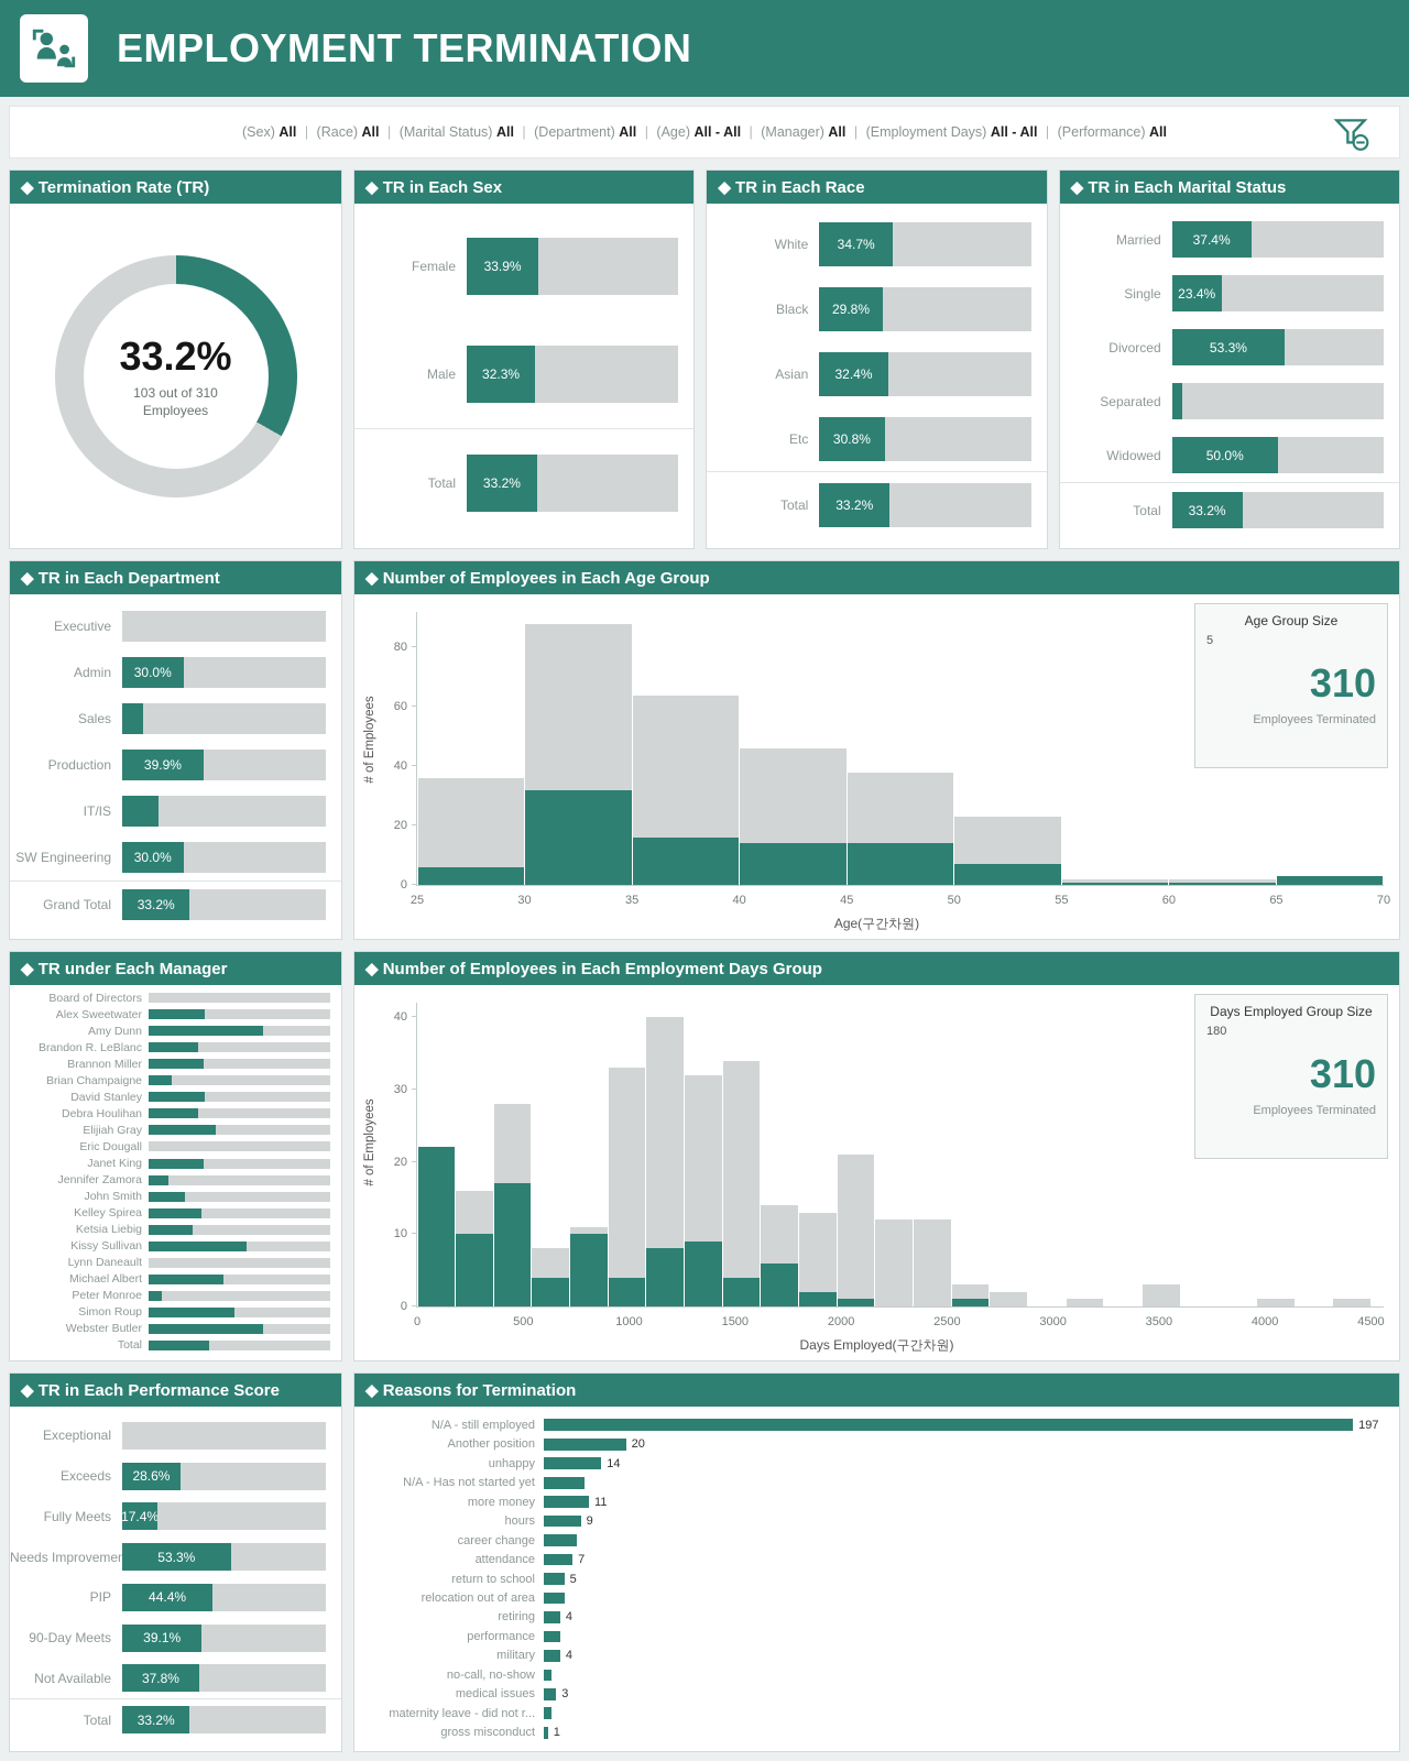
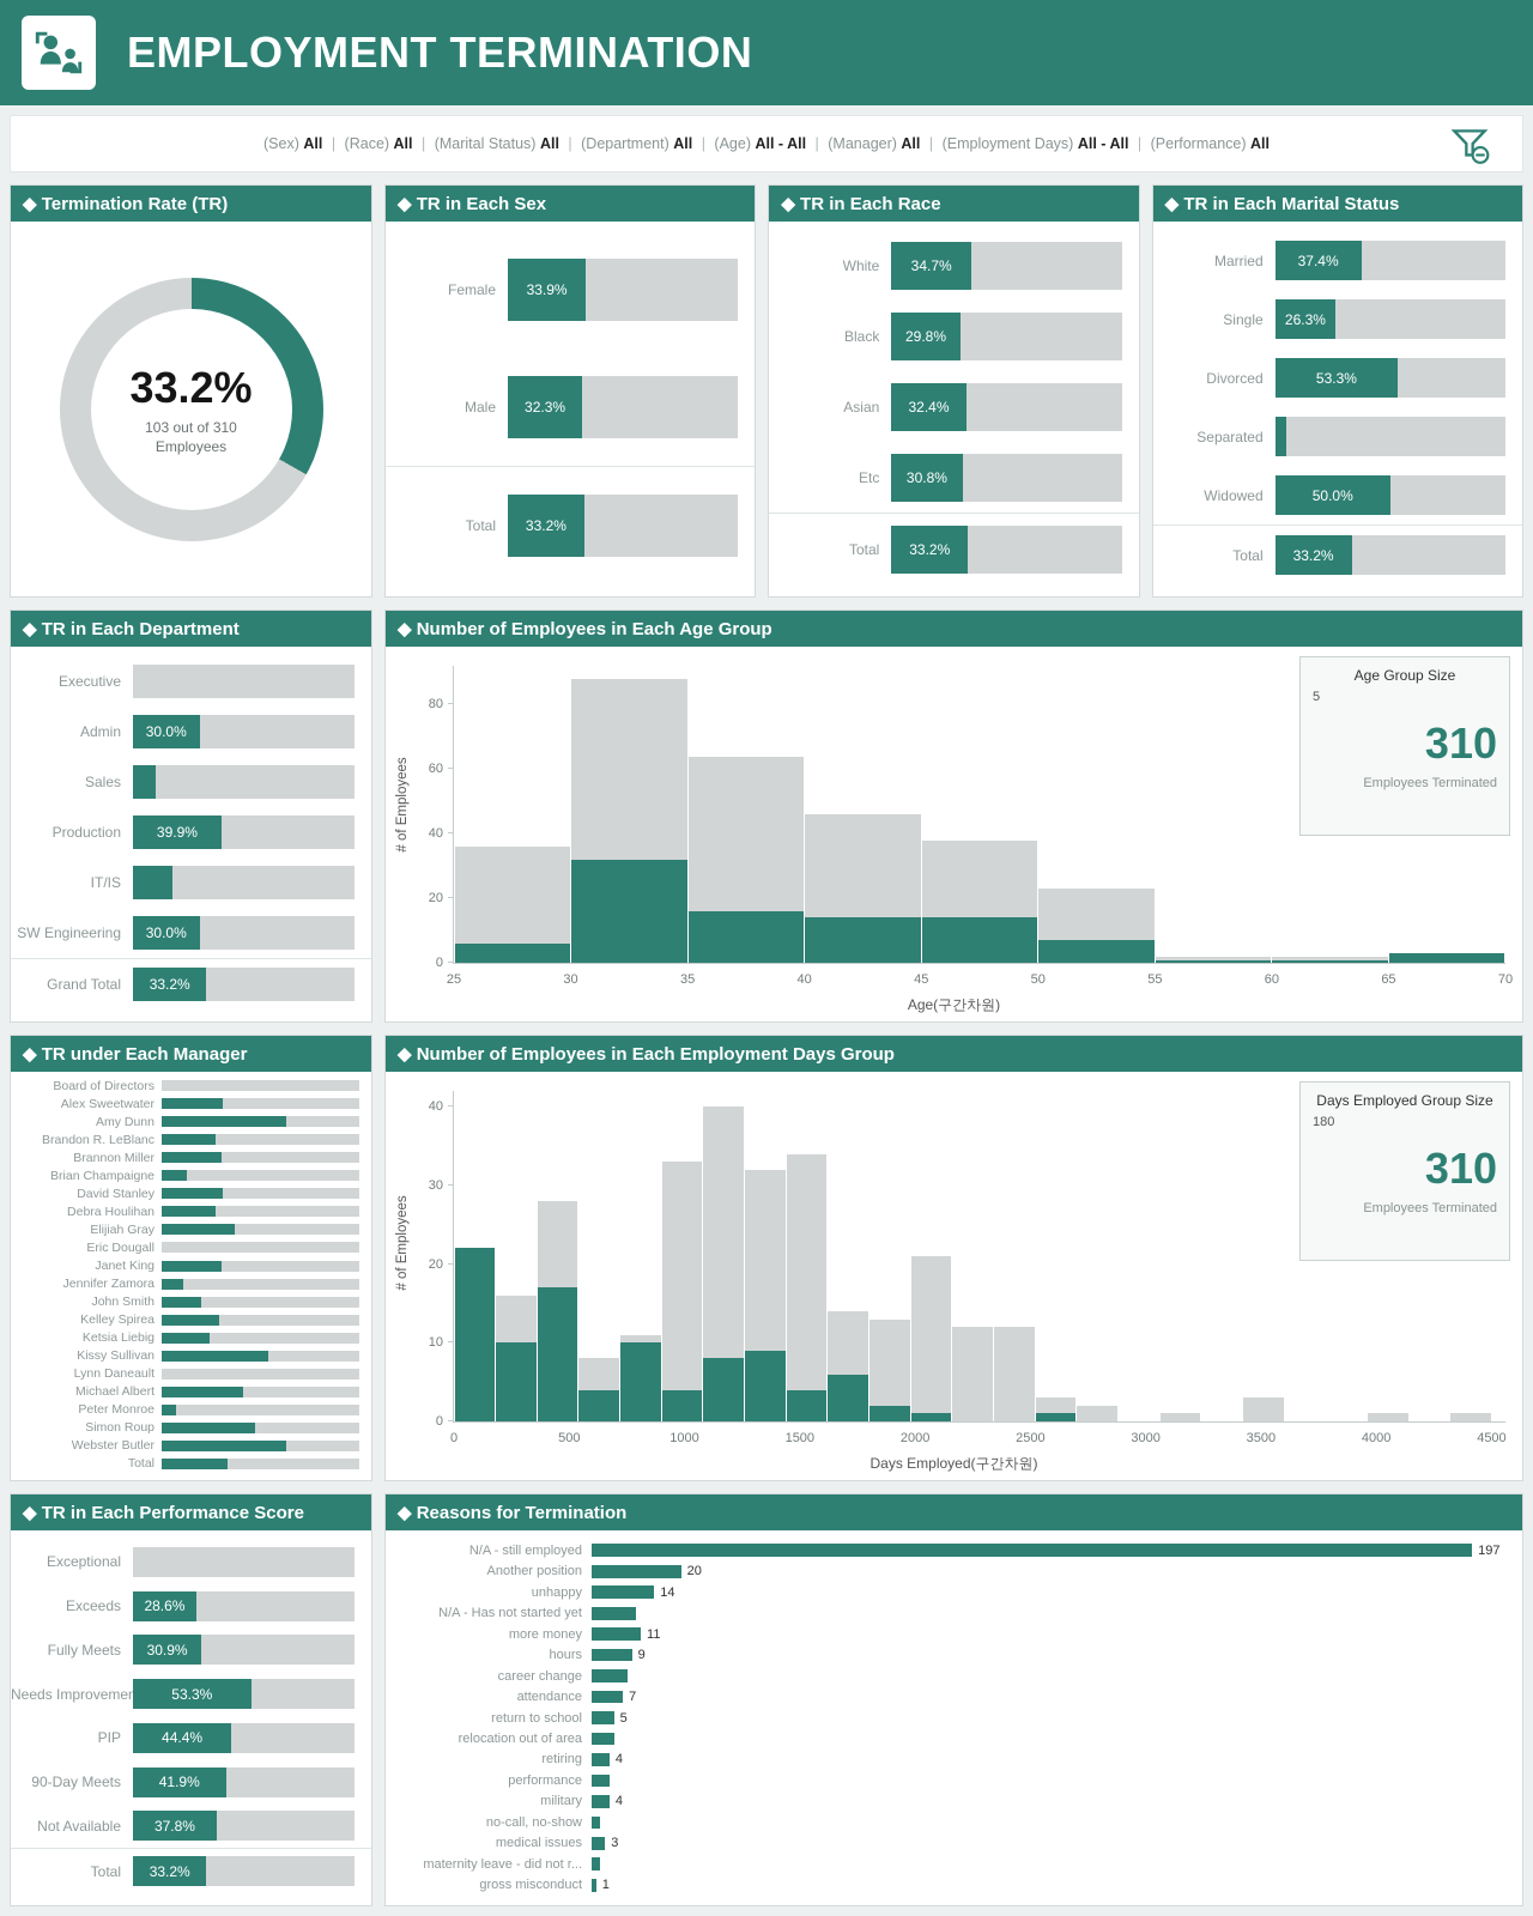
◆ TR in Each Marital Status/Single: 23.4% -> 26.3%
◆ TR in Each Performance Score/Fully Meets: 17.4% -> 30.9%
◆ TR in Each Performance Score/90-Day Meets: 39.1% -> 41.9%
